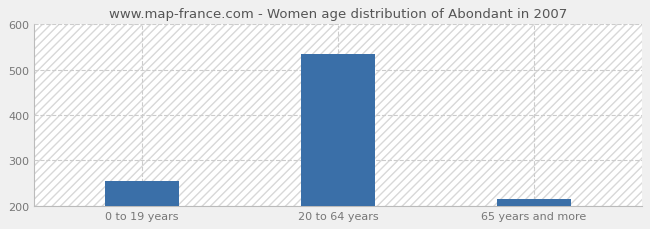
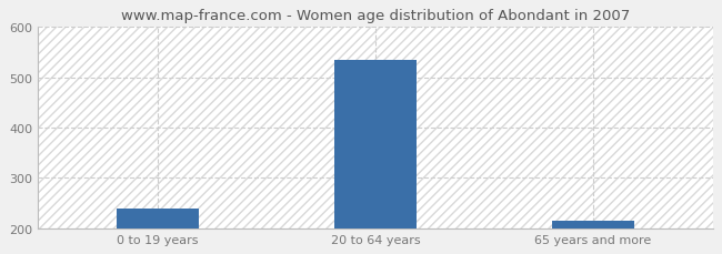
0 to 19 years: 255 -> 240
